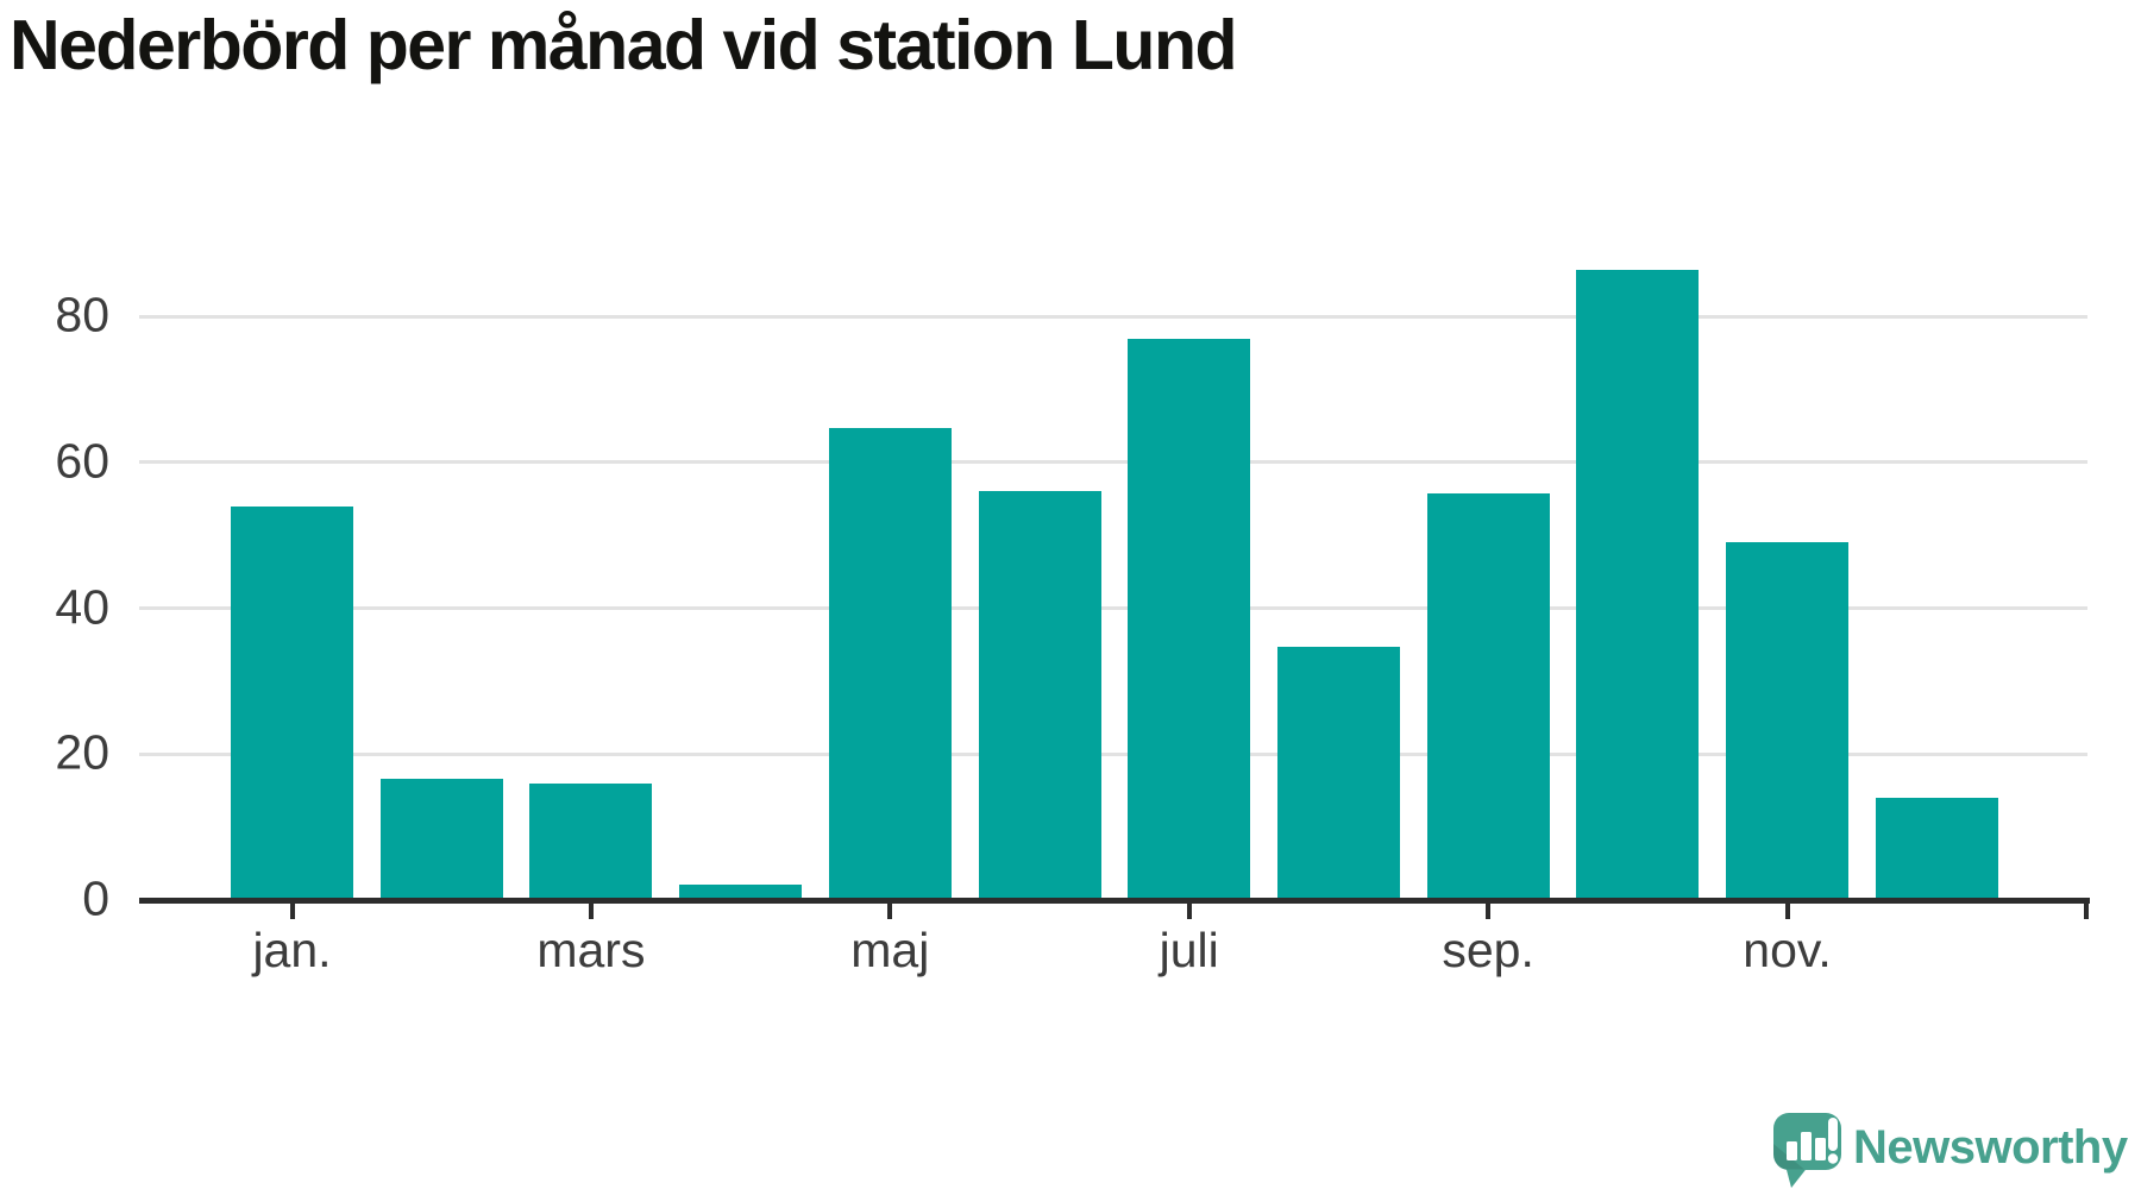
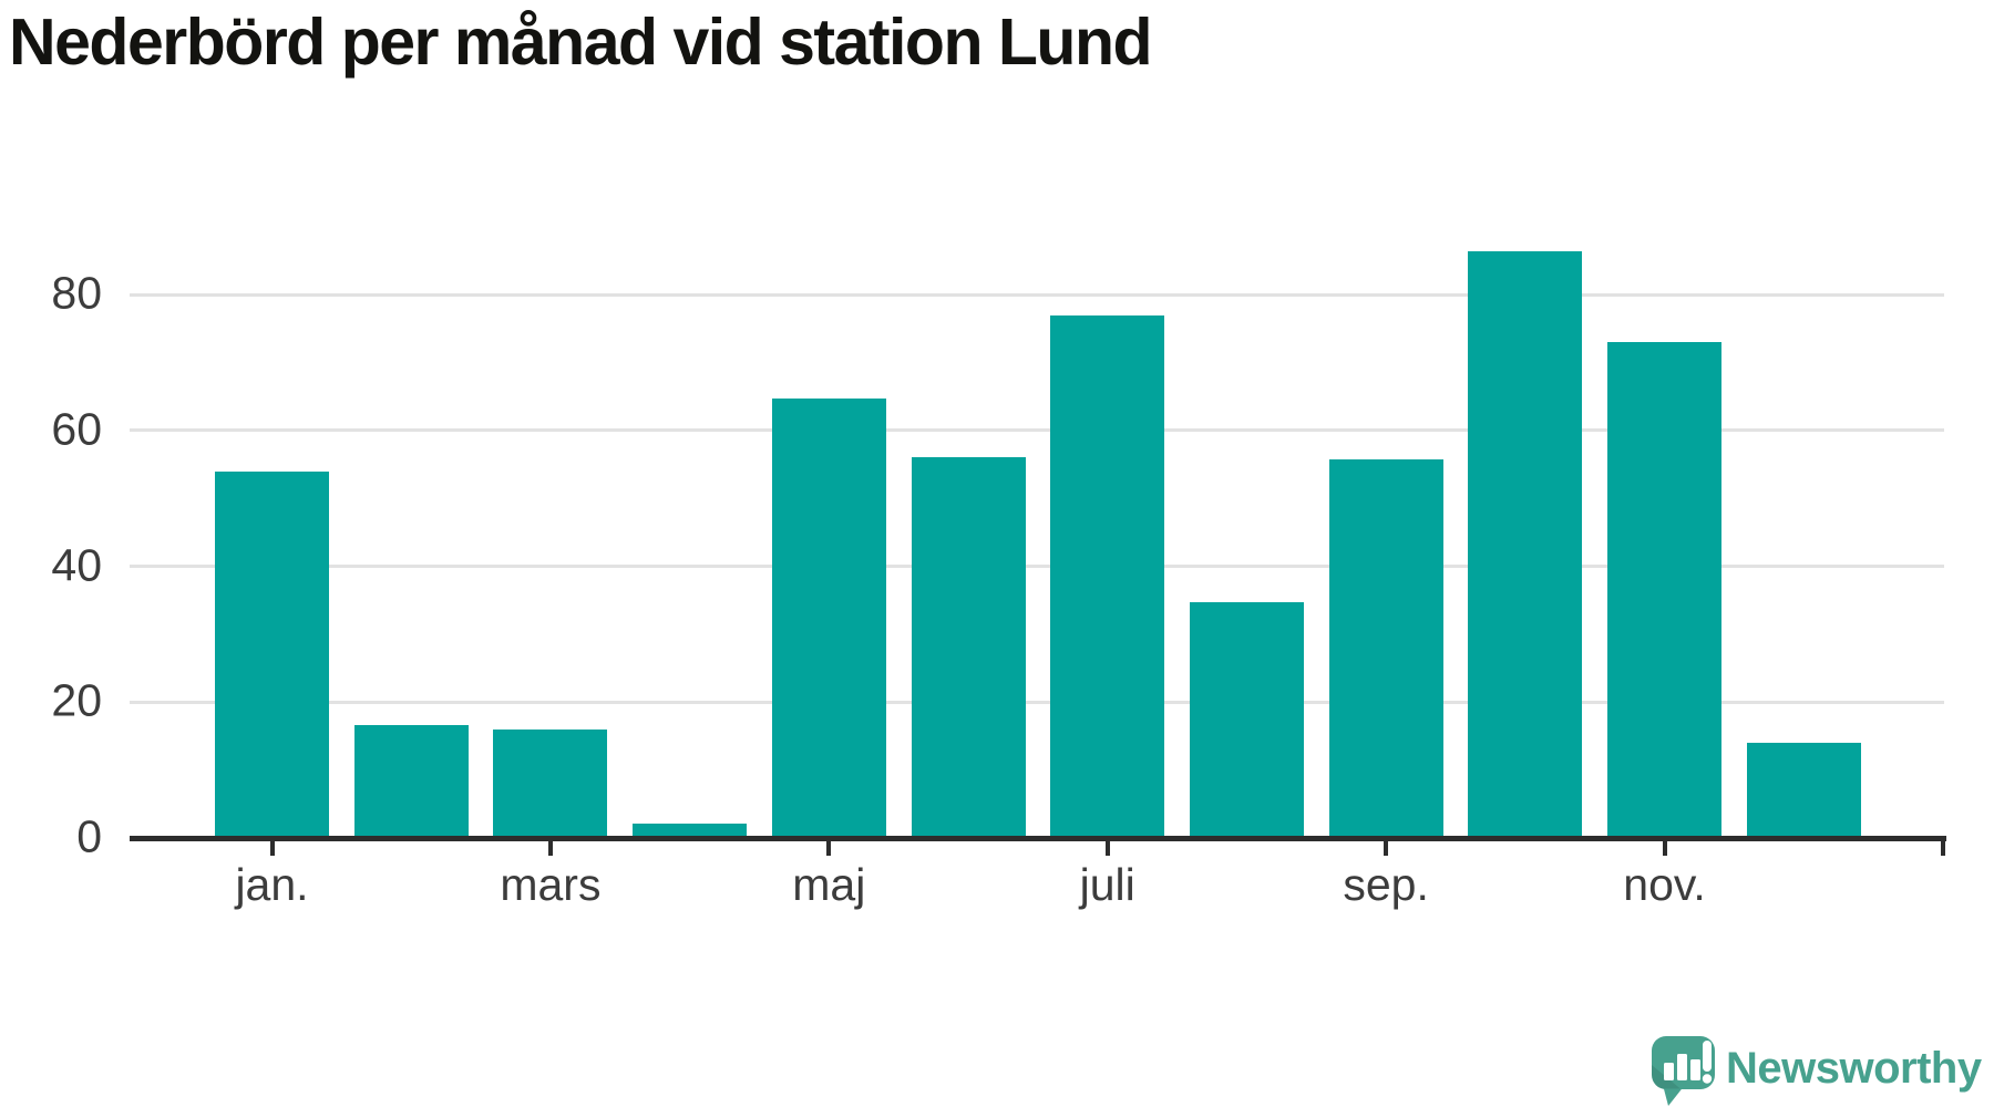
nov.: 49 -> 73
